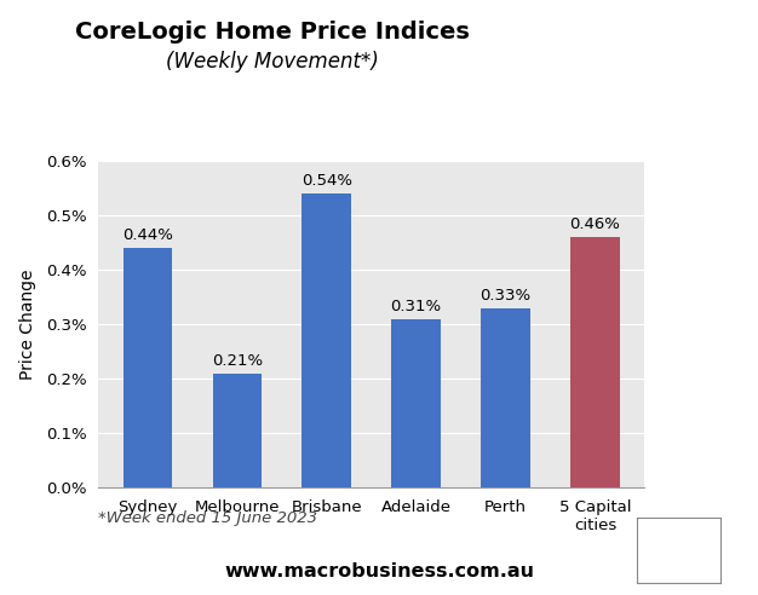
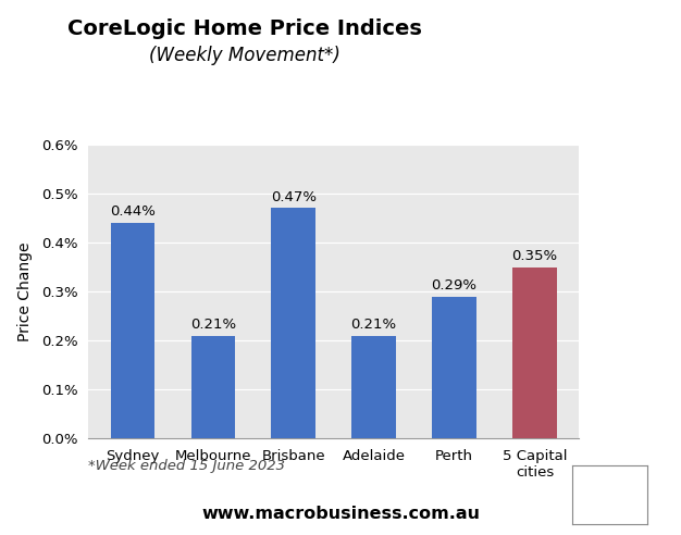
Brisbane: 0.54% -> 0.47%
Adelaide: 0.31% -> 0.21%
Perth: 0.33% -> 0.29%
5 Capital cities: 0.46% -> 0.35%
